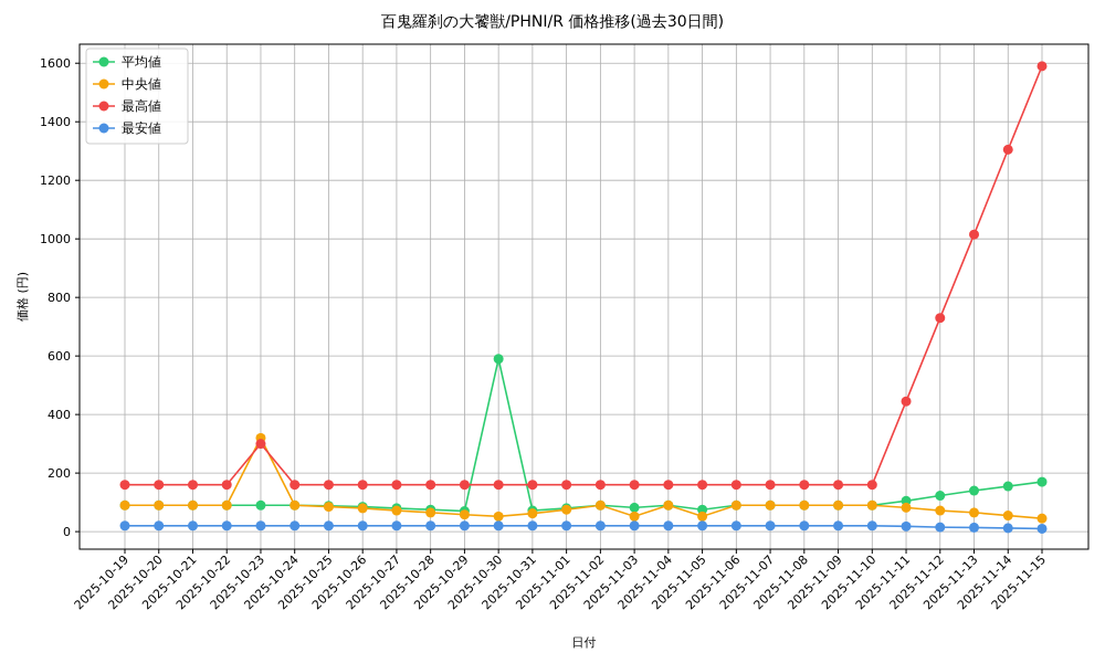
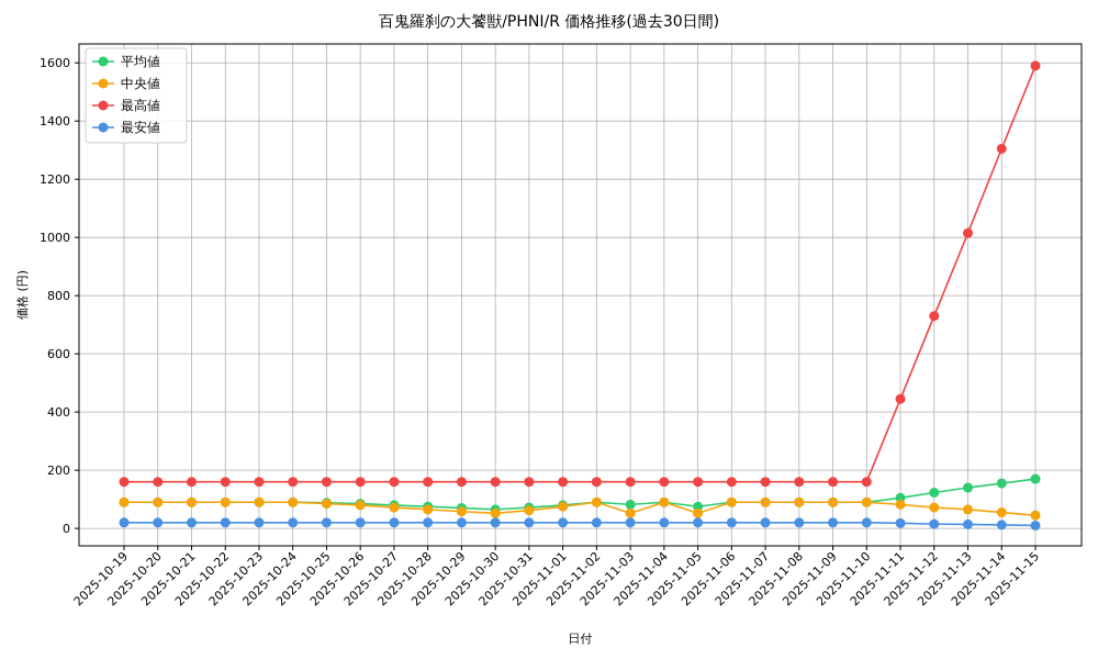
中央値/2025-10-23: 320 -> 90
最高値/2025-10-23: 300 -> 160
平均値/2025-10-30: 590 -> 60
